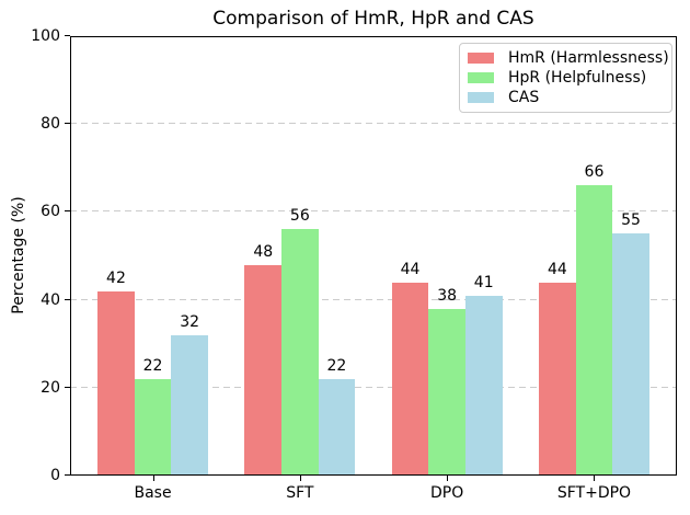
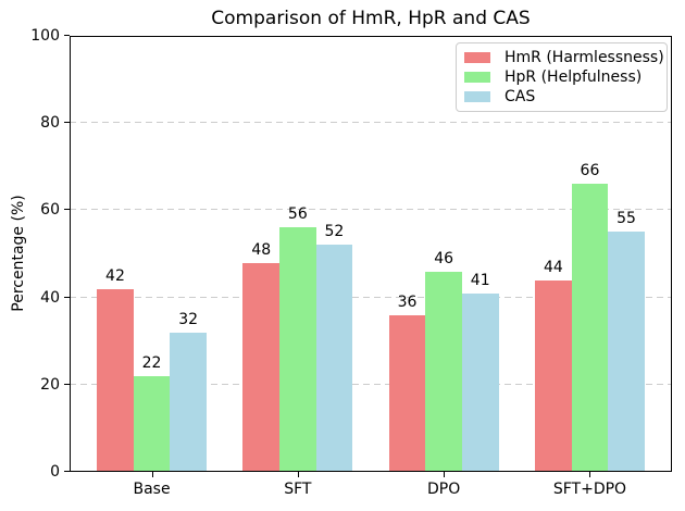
CAS/SFT: 22 -> 52
HmR (Harmlessness)/DPO: 44 -> 36
HpR (Helpfulness)/DPO: 38 -> 46
